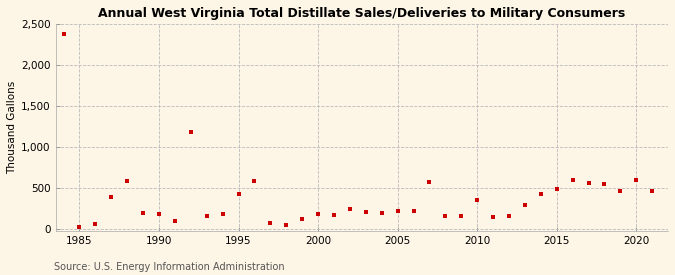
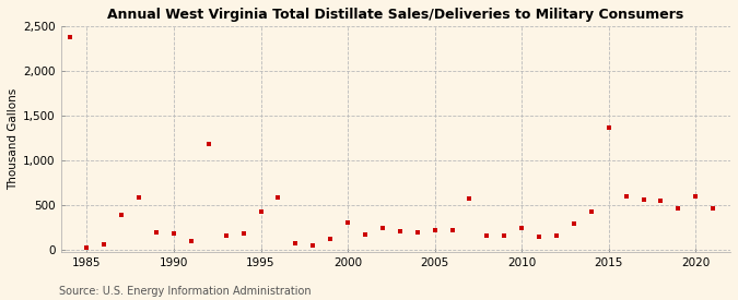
2000: 180 -> 300
2010: 340 -> 240
2015: 480 -> 1,360
